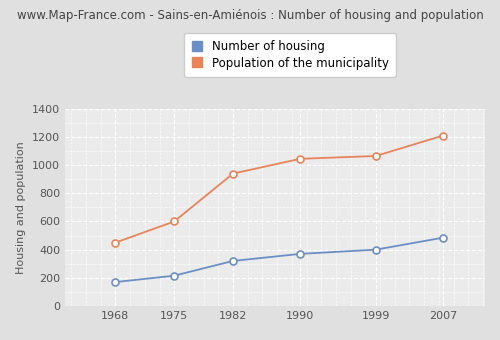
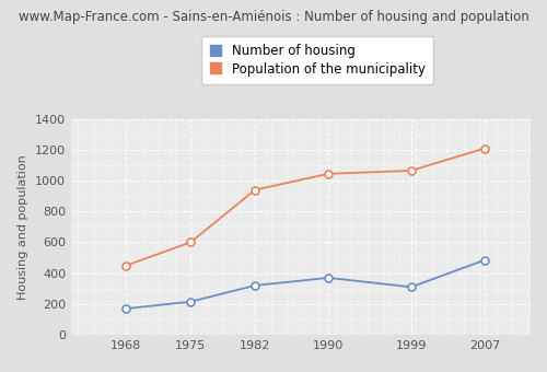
Number of housing/1999: 400 -> 310
